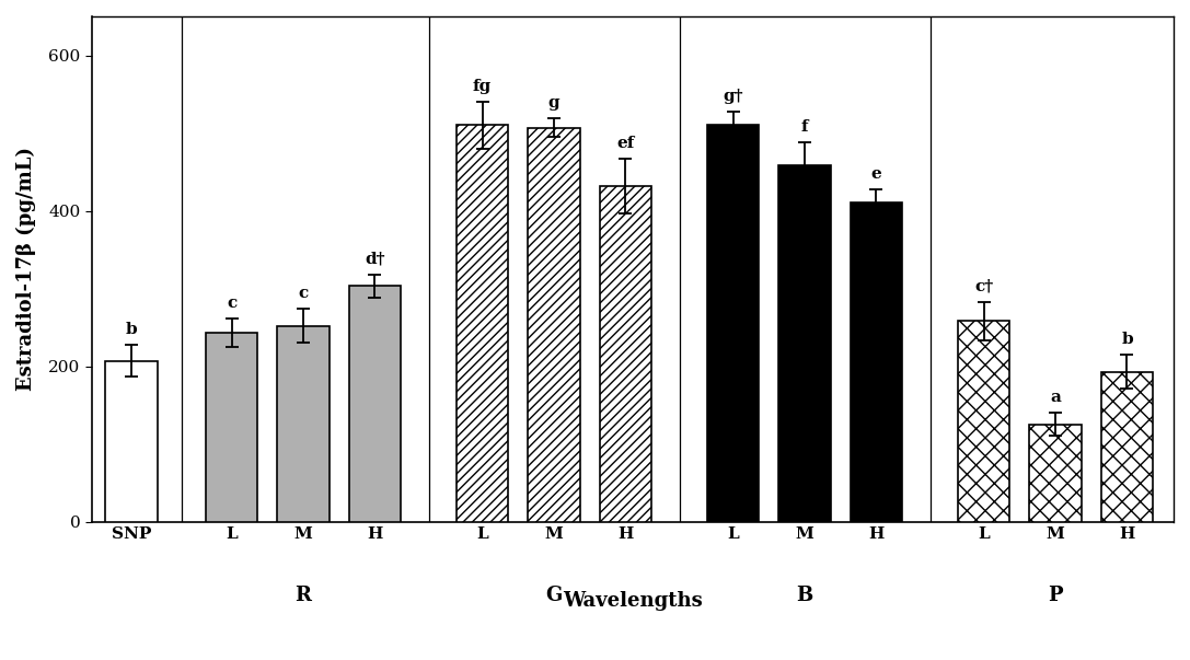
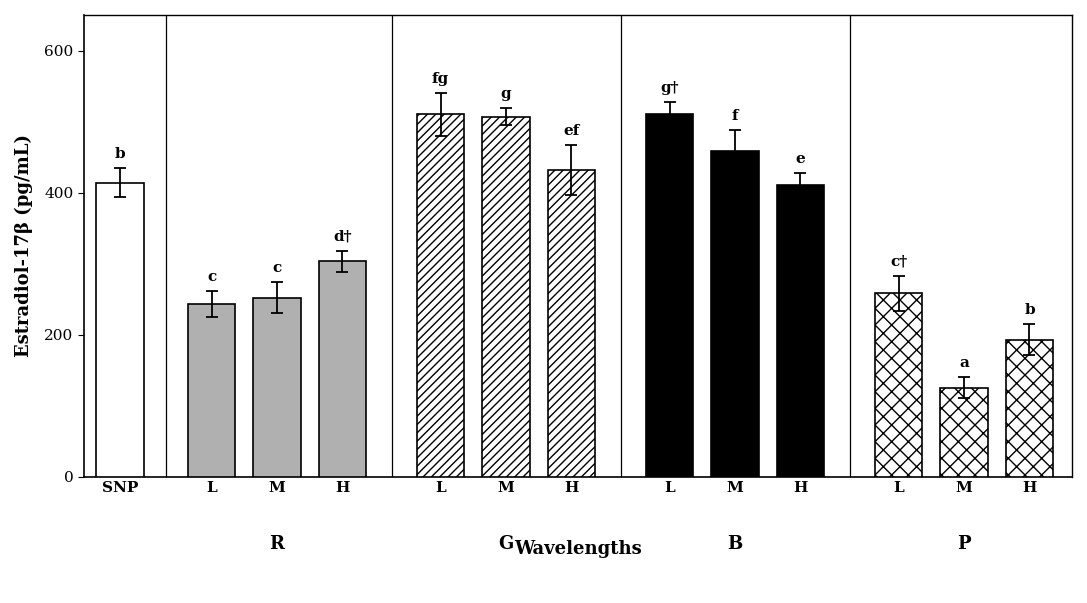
SNP: 207 -> 414
